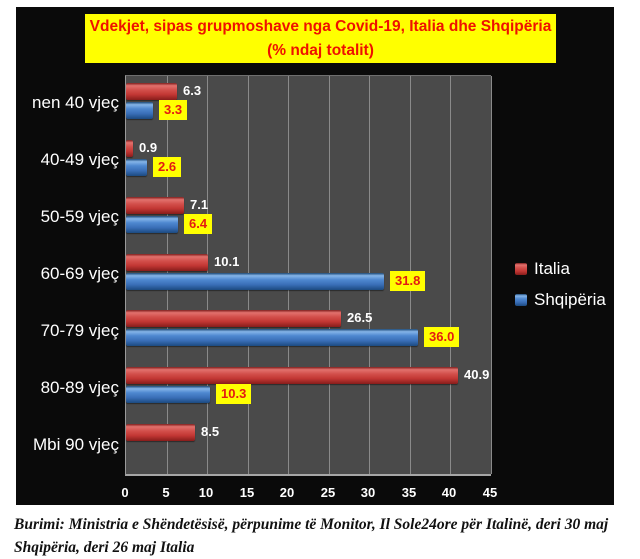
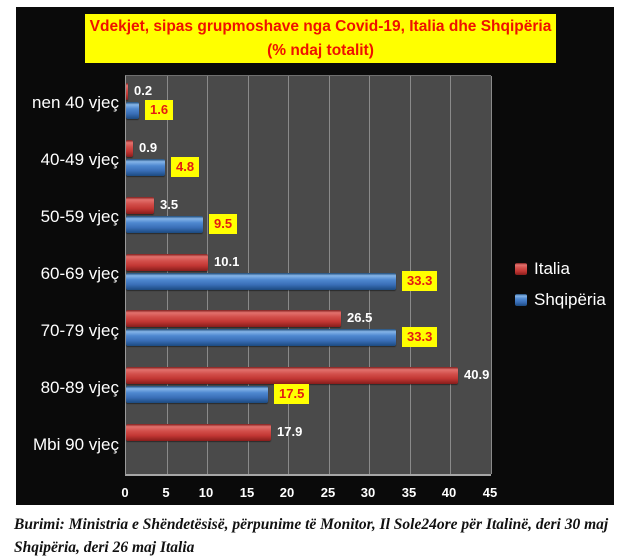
Italia/nen 40 vjeç: 6.3 -> 0.2
Shqipëria/nen 40 vjeç: 3.3 -> 1.6
Shqipëria/40-49 vjeç: 2.6 -> 4.8
Italia/50-59 vjeç: 7.1 -> 3.5
Shqipëria/50-59 vjeç: 6.4 -> 9.5
Shqipëria/60-69 vjeç: 31.8 -> 33.3
Shqipëria/70-79 vjeç: 36.0 -> 33.3
Shqipëria/80-89 vjeç: 10.3 -> 17.5
Italia/Mbi 90 vjeç: 8.5 -> 17.9
